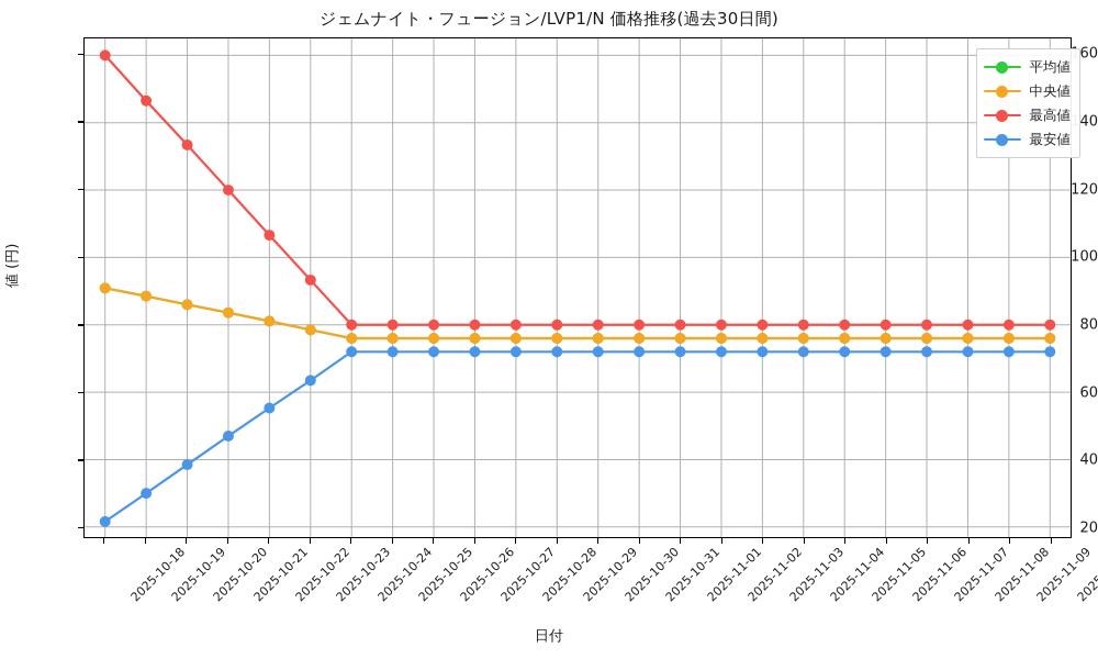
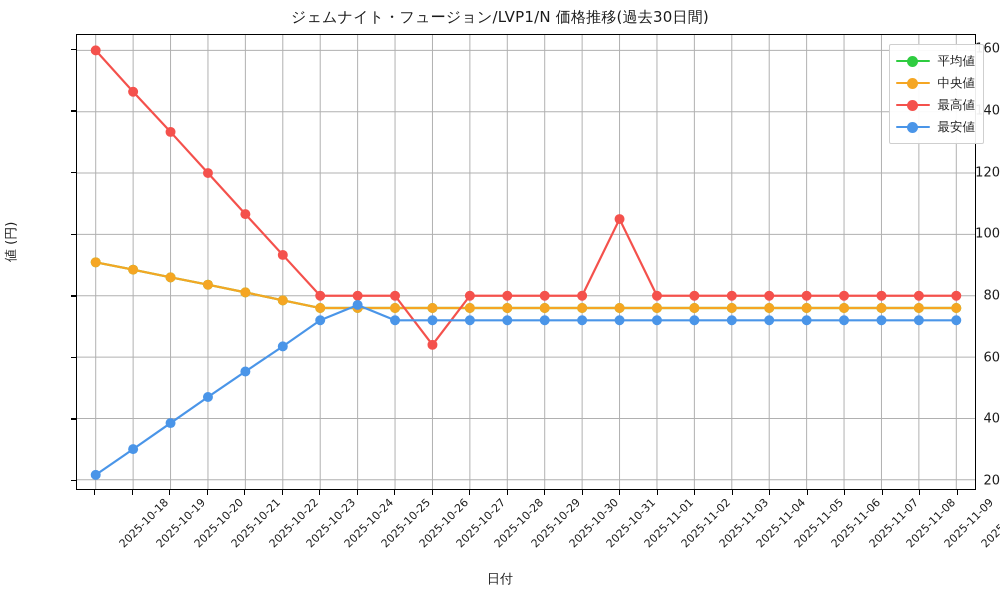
最安値/2025-10-25: 72 -> 77
最高値/2025-10-27: 80 -> 64
最高値/2025-11-01: 80 -> 105
